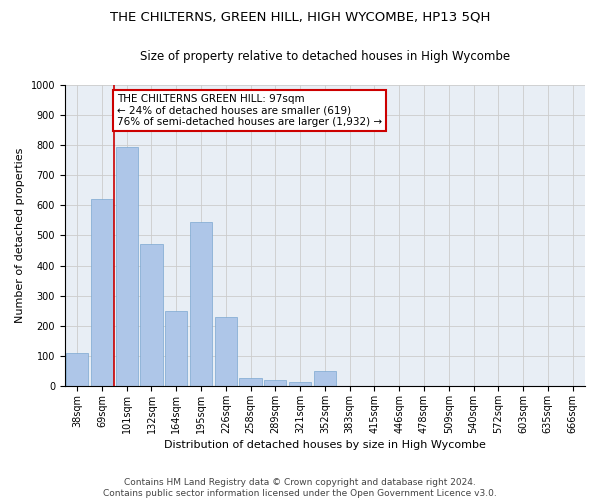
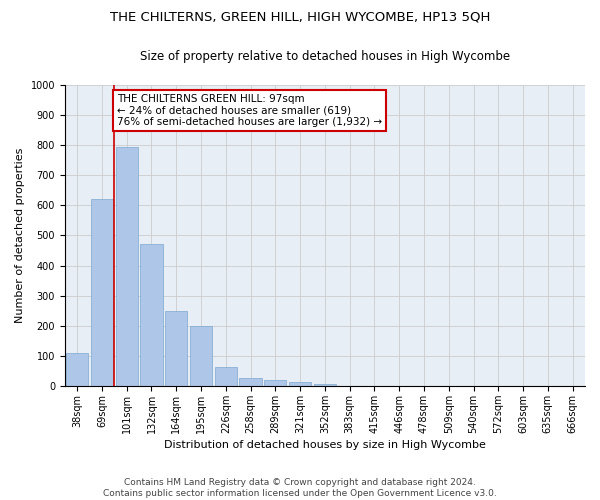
195sqm: 545 -> 200
226sqm: 230 -> 62
352sqm: 50 -> 8
